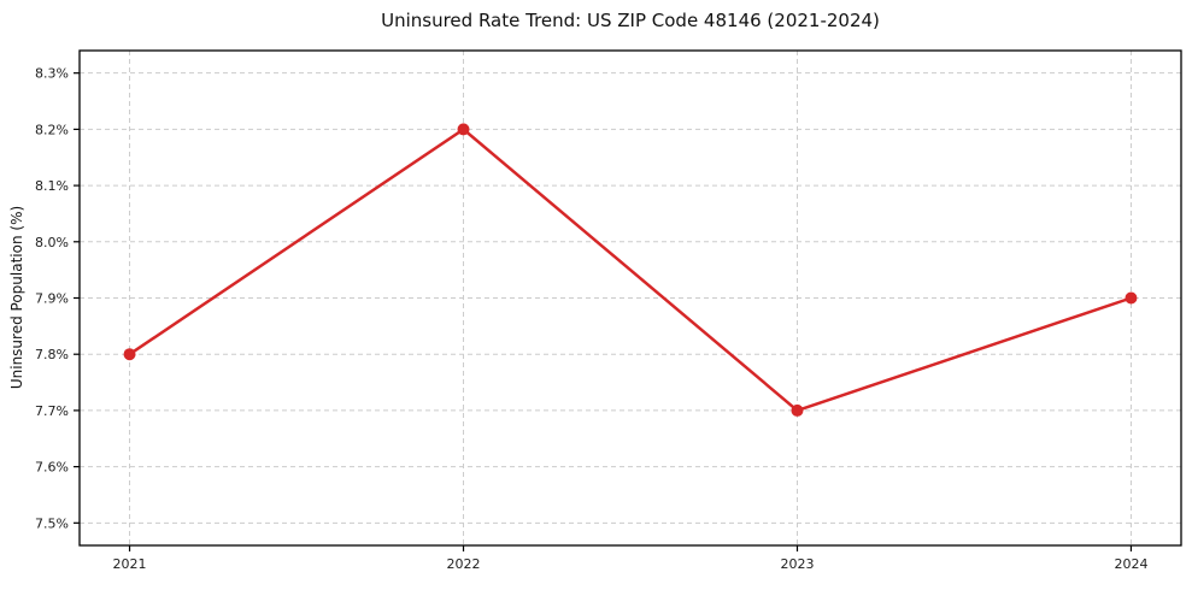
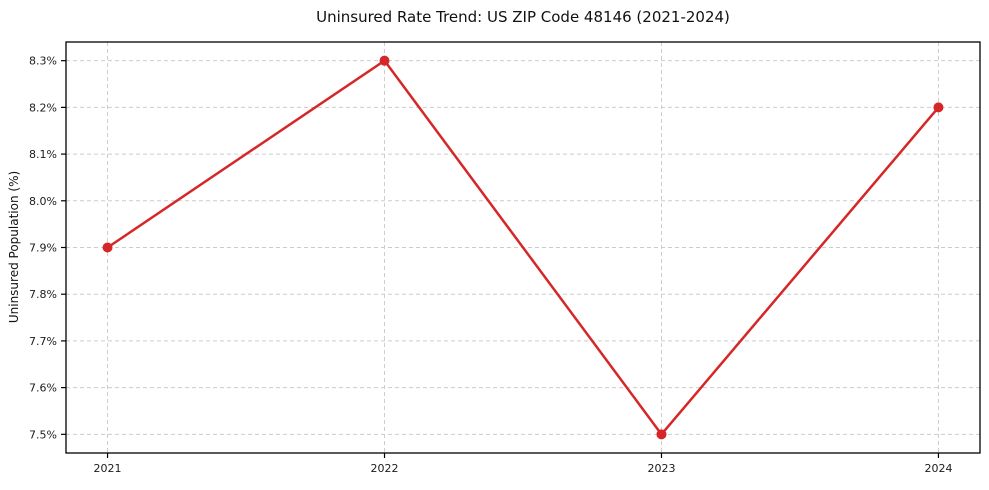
2021: 7.8% -> 7.9%
2022: 8.2% -> 8.3%
2023: 7.7% -> 7.5%
2024: 7.9% -> 8.2%
